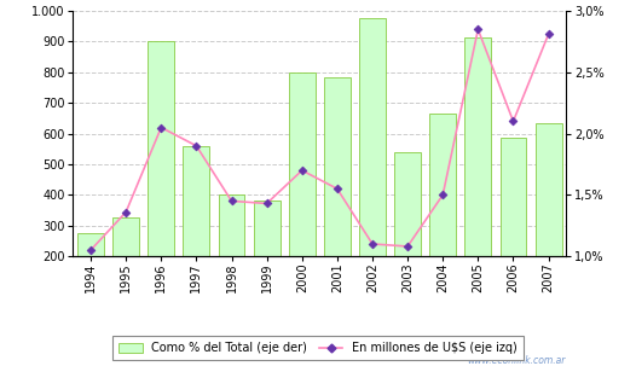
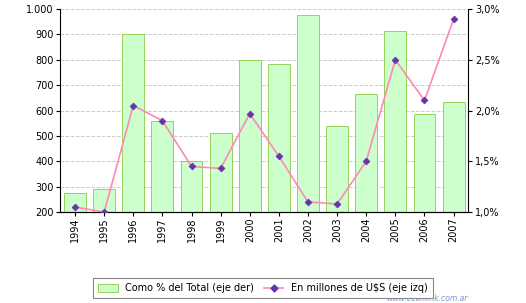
Como % del Total (eje der)/1995: 325 -> 290
En millones de U$S (eje izq)/1995: 1,36% -> 1,00%
Como % del Total (eje der)/1999: 380 -> 510
En millones de U$S (eje izq)/2000: 1,70% -> 1,97%
En millones de U$S (eje izq)/2005: 2,85% -> 2,50%
En millones de U$S (eje izq)/2007: 2,81% -> 2,90%
